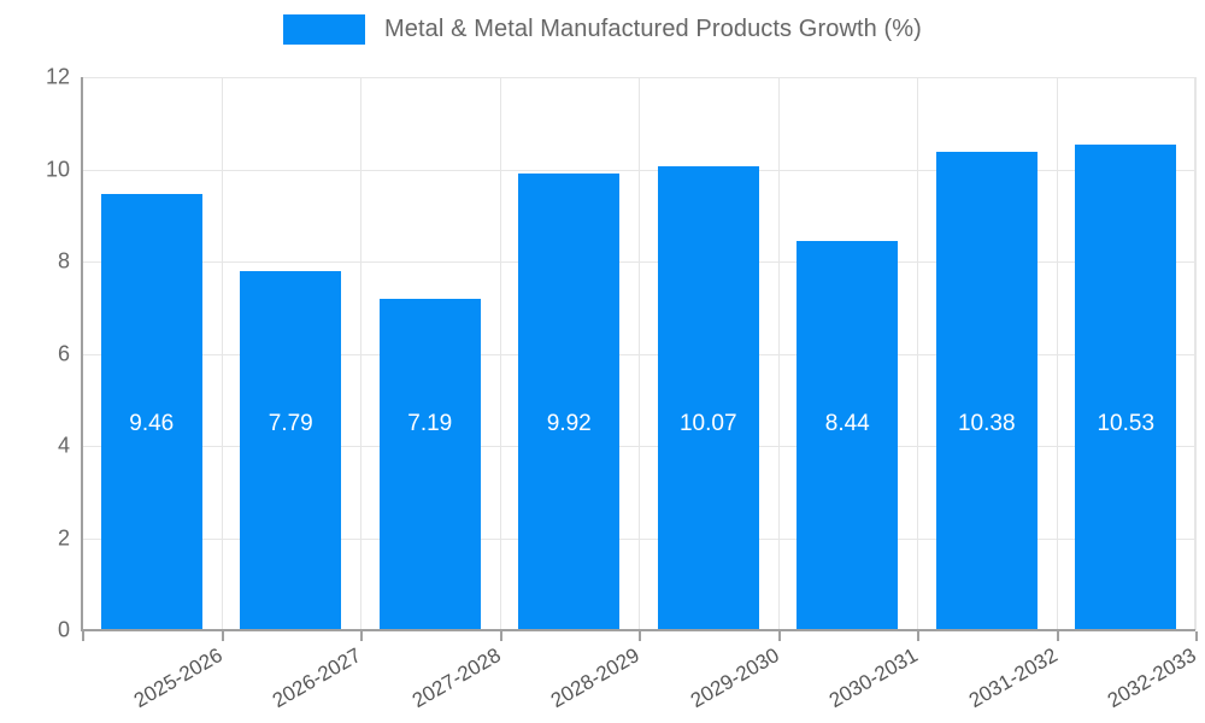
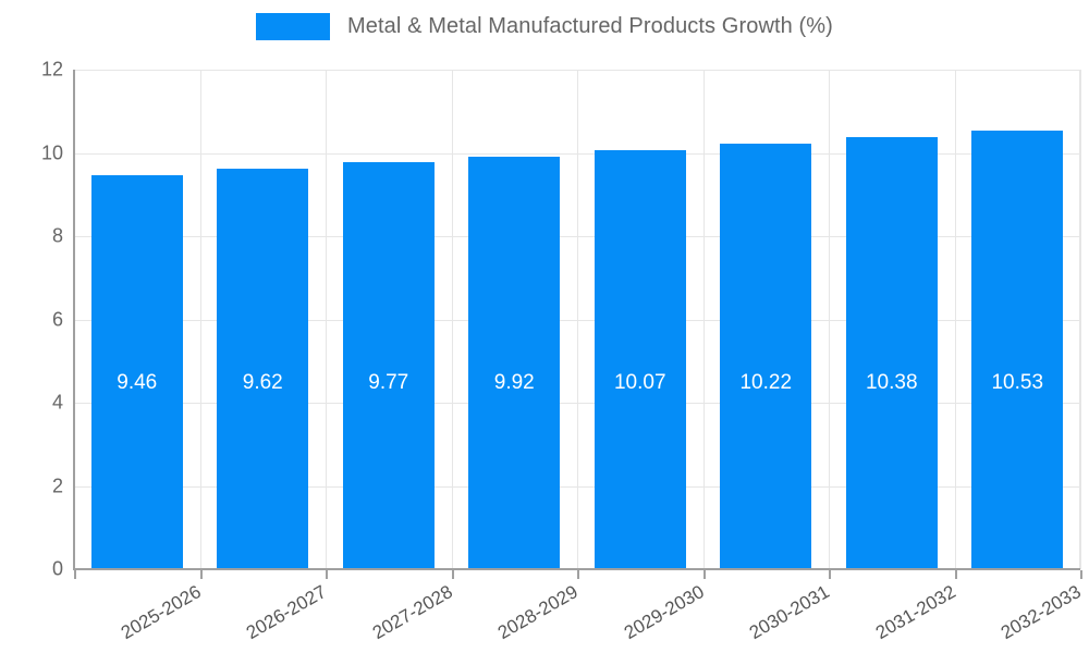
2026-2027: 7.79 -> 9.62
2027-2028: 7.19 -> 9.77
2030-2031: 8.44 -> 10.22
